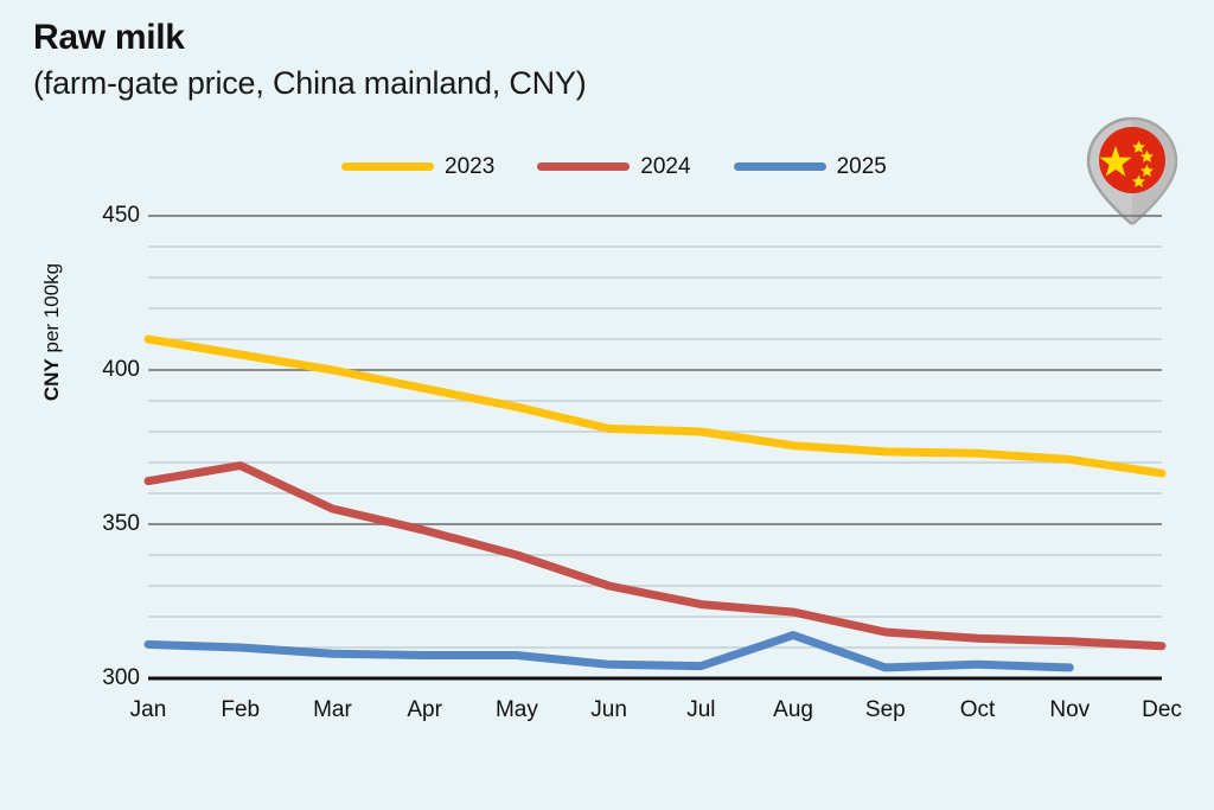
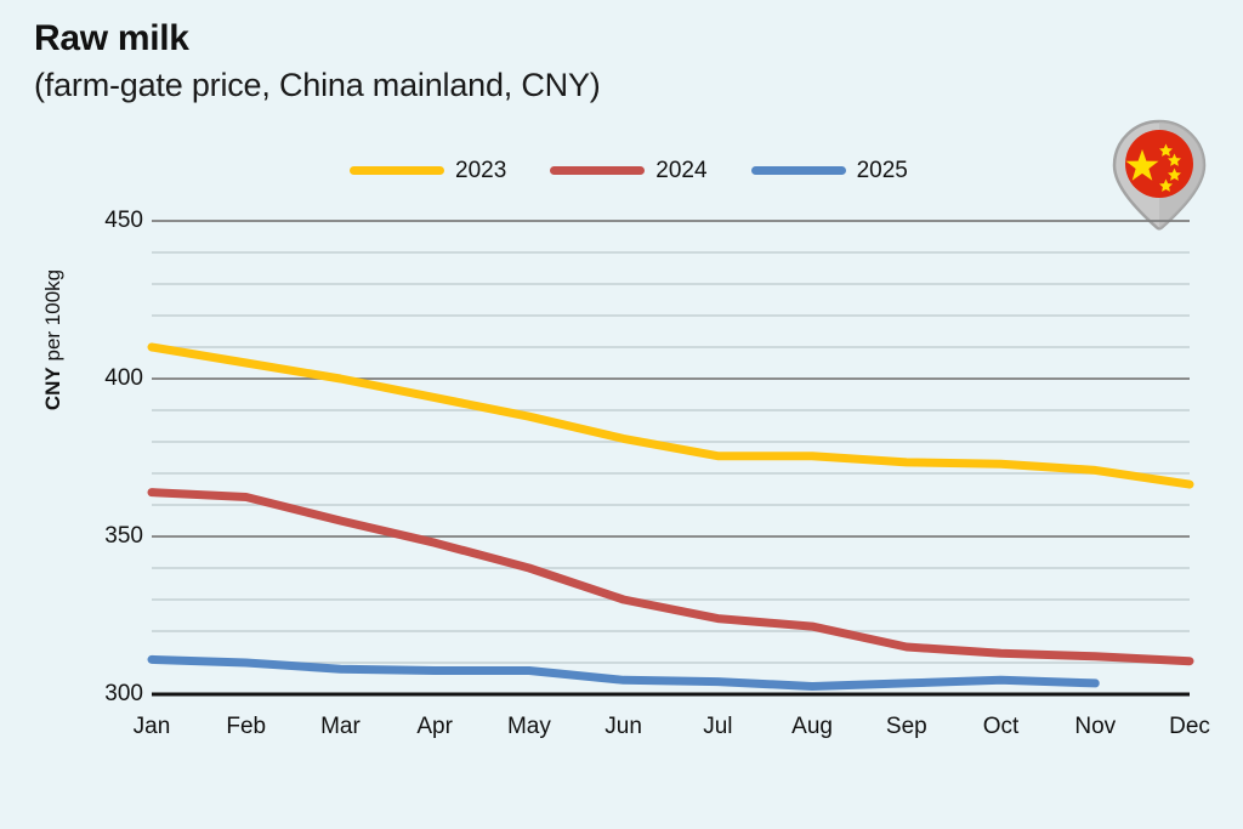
2024/Feb: 369 -> 362
2023/Jul: 380 -> 376
2025/Aug: 314 -> 302
